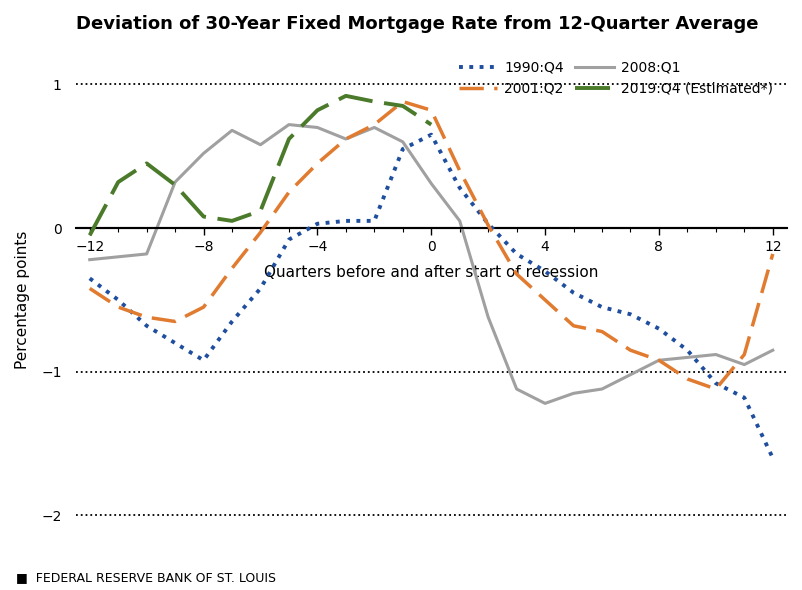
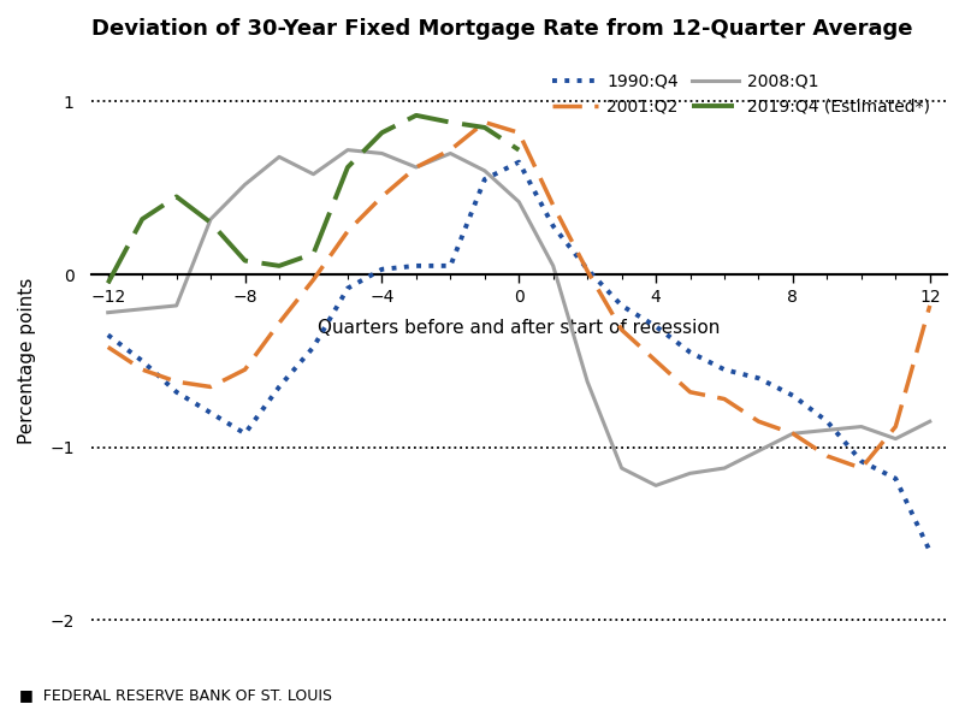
2008:Q1/0: 0.31 -> 0.42
